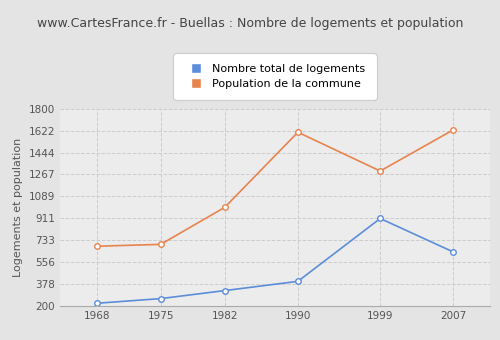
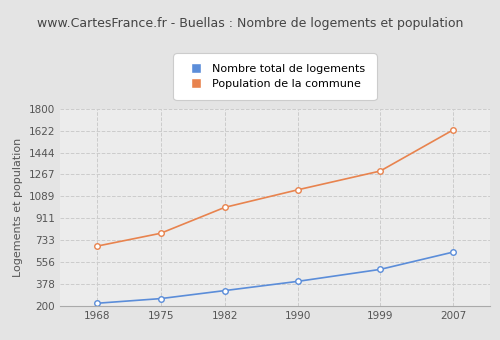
Population de la commune/1975: 700 -> 790
Population de la commune/1990: 1610 -> 1140
Nombre total de logements/1999: 910 -> 500
